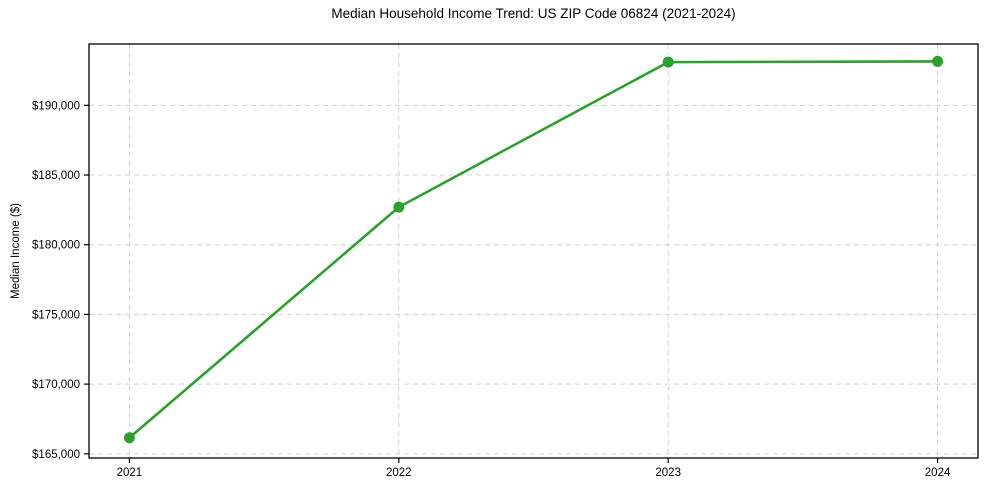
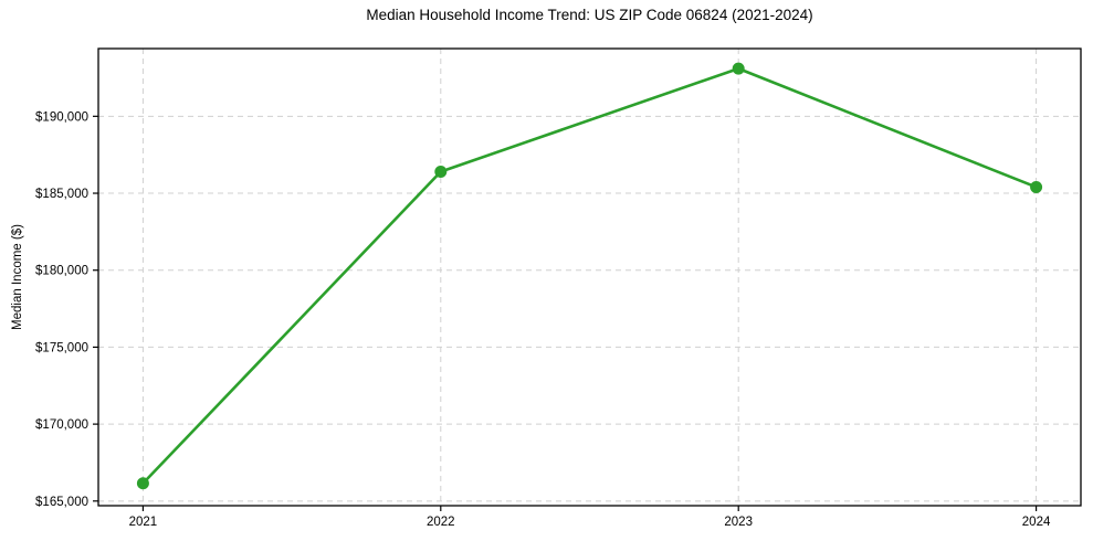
2022: $182700 -> $186400
2024: $193200 -> $185400
